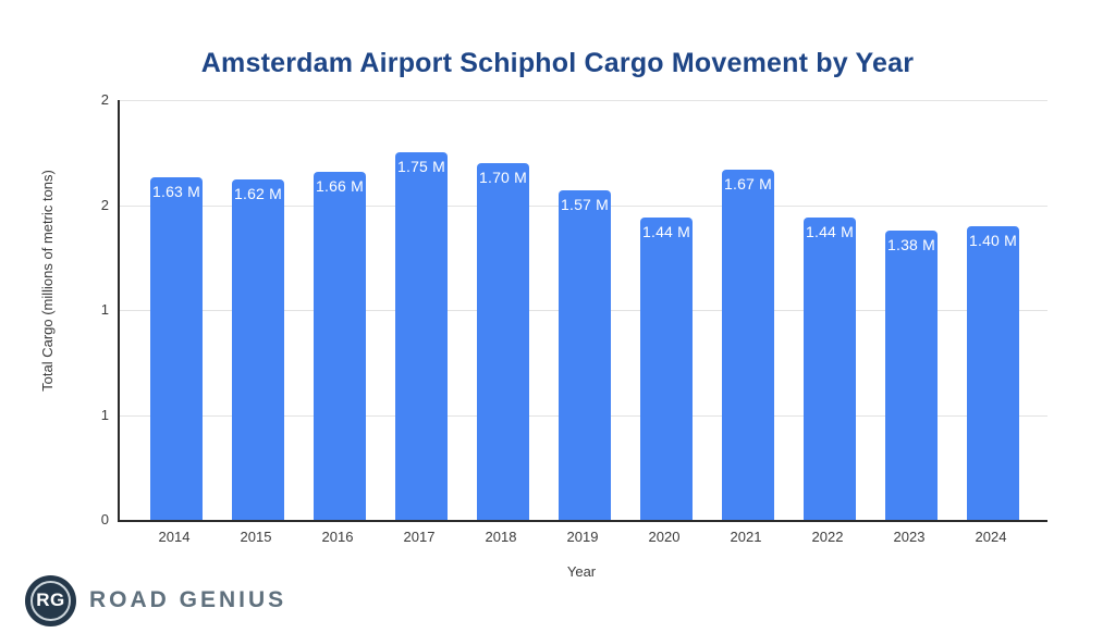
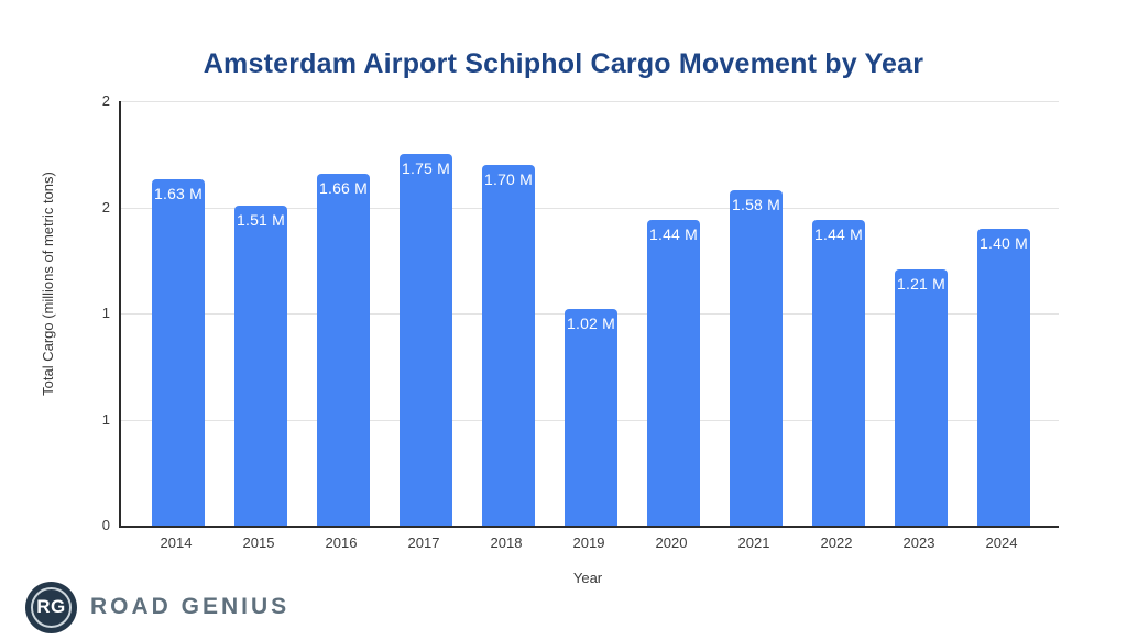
2015: 1.62 -> 1.51
2019: 1.57 -> 1.02
2021: 1.67 -> 1.58
2023: 1.38 -> 1.21
